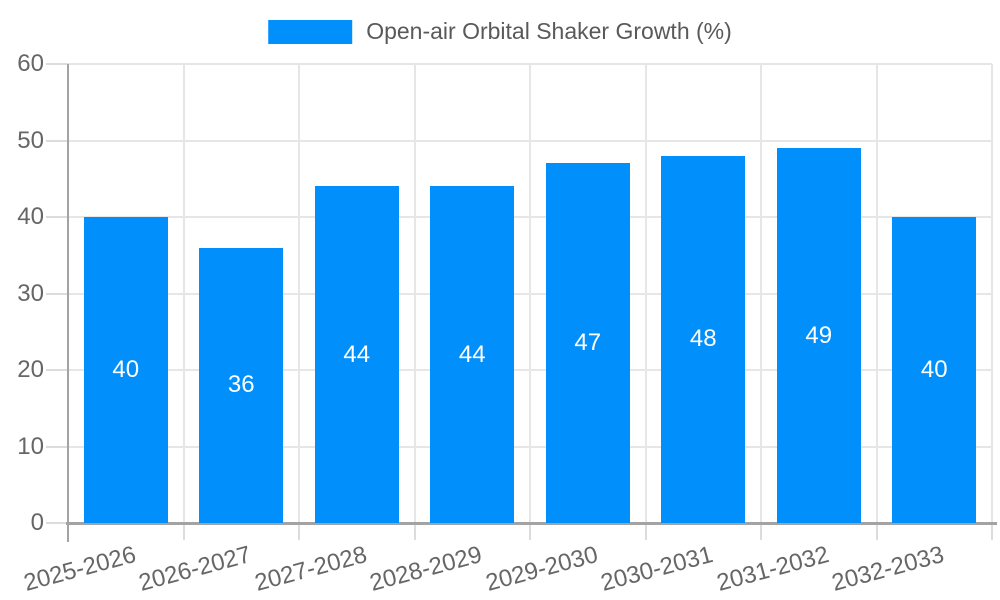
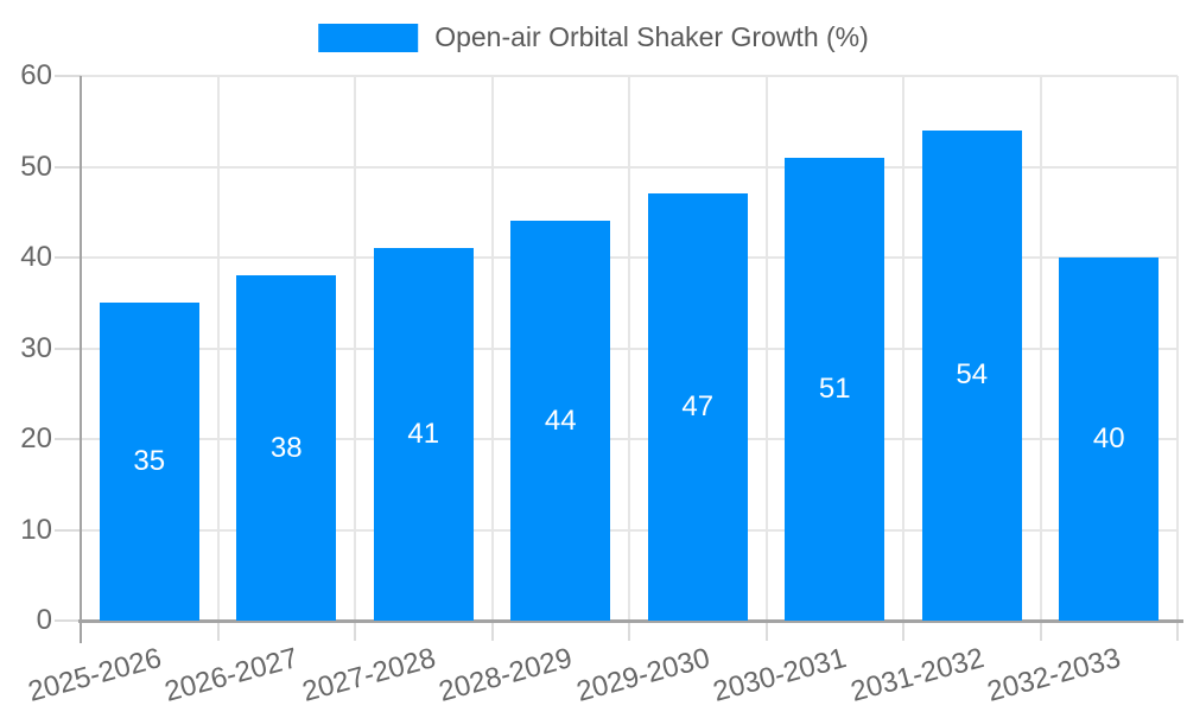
2025-2026: 40 -> 35
2026-2027: 36 -> 38
2027-2028: 44 -> 41
2030-2031: 48 -> 51
2031-2032: 49 -> 54
